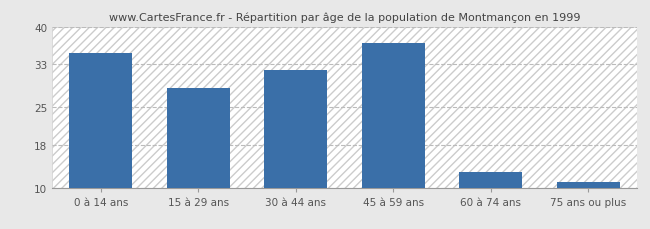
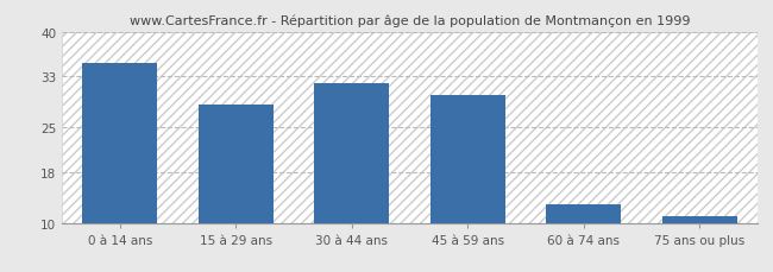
45 à 59 ans: 37.0 -> 30.0
